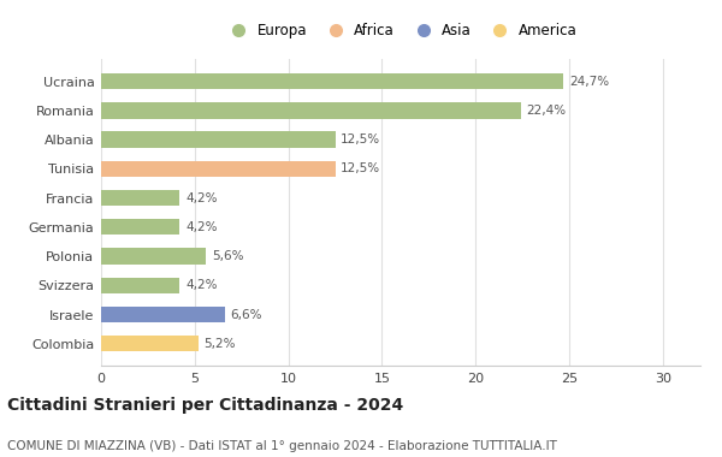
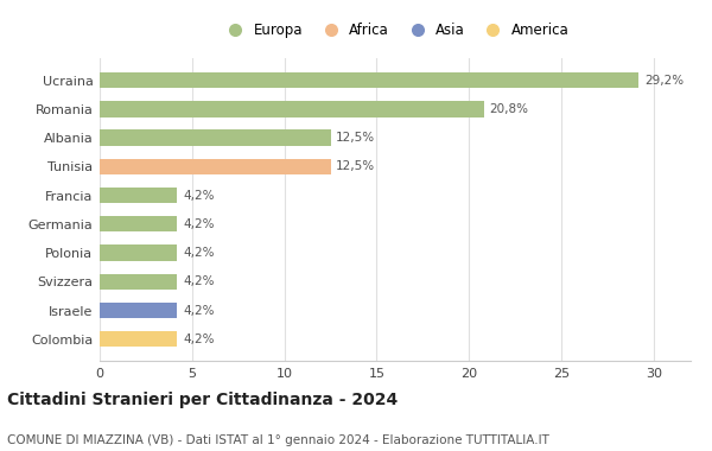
Ucraina: 24,7% -> 29,2%
Romania: 22,4% -> 20,8%
Polonia: 5,6% -> 4,2%
Israele: 6,6% -> 4,2%
Colombia: 5,2% -> 4,2%
